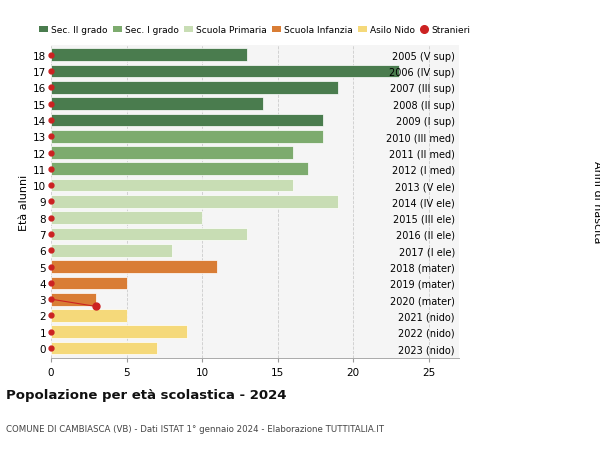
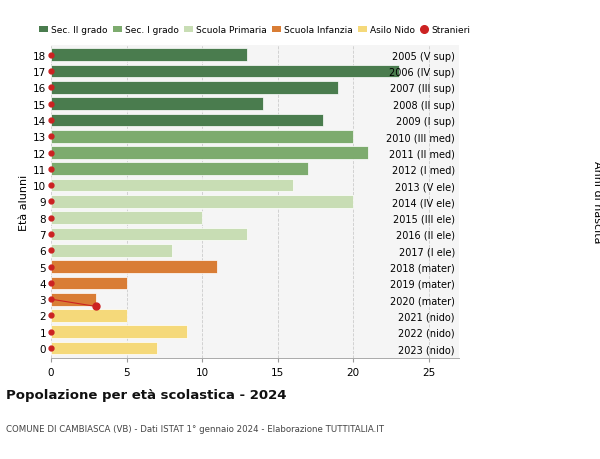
13: 18 -> 20
12: 16 -> 21
9: 19 -> 20
